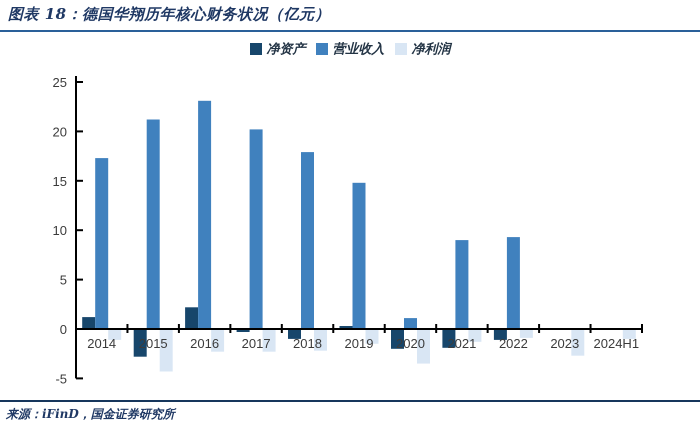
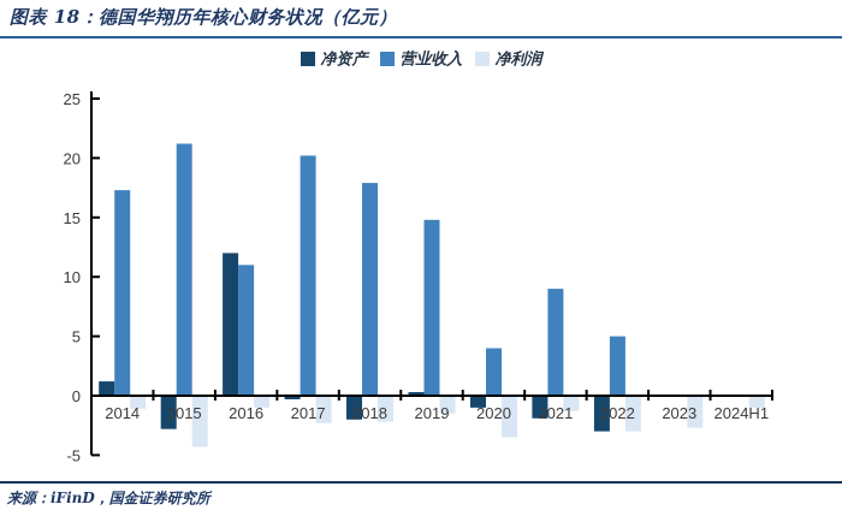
净资产/2016: 2 -> 12
营业收入/2016: 23 -> 11
净利润/2016: -2 -> -1
净资产/2018: -1 -> -2
净资产/2020: -2 -> -1
营业收入/2020: 1 -> 4
净资产/2022: -1 -> -3
营业收入/2022: 9 -> 5
净利润/2022: -1 -> -3
